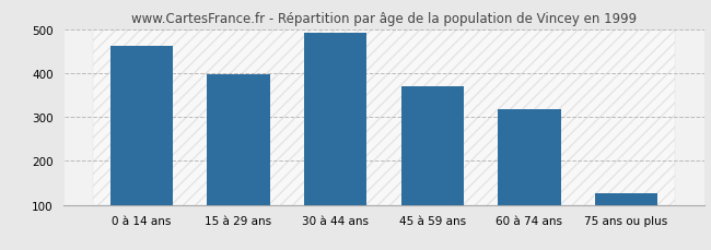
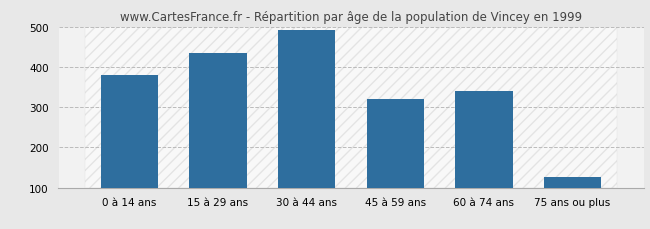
0 à 14 ans: 462 -> 380
15 à 29 ans: 397 -> 435
45 à 59 ans: 369 -> 320
60 à 74 ans: 317 -> 340
